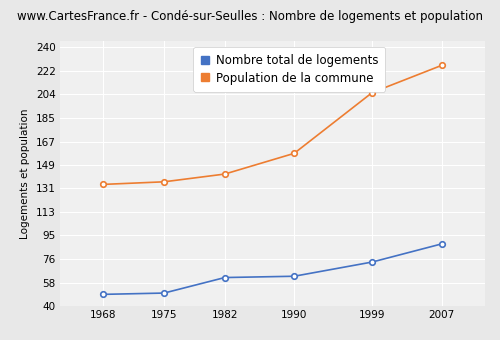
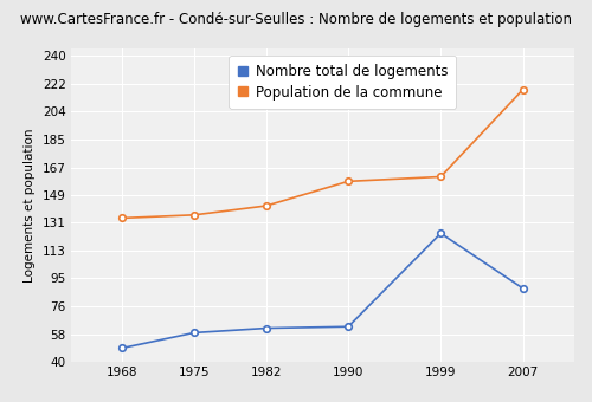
Nombre total de logements/1975: 50 -> 59
Nombre total de logements/1999: 74 -> 124
Population de la commune/1999: 205 -> 161
Population de la commune/2007: 226 -> 218
